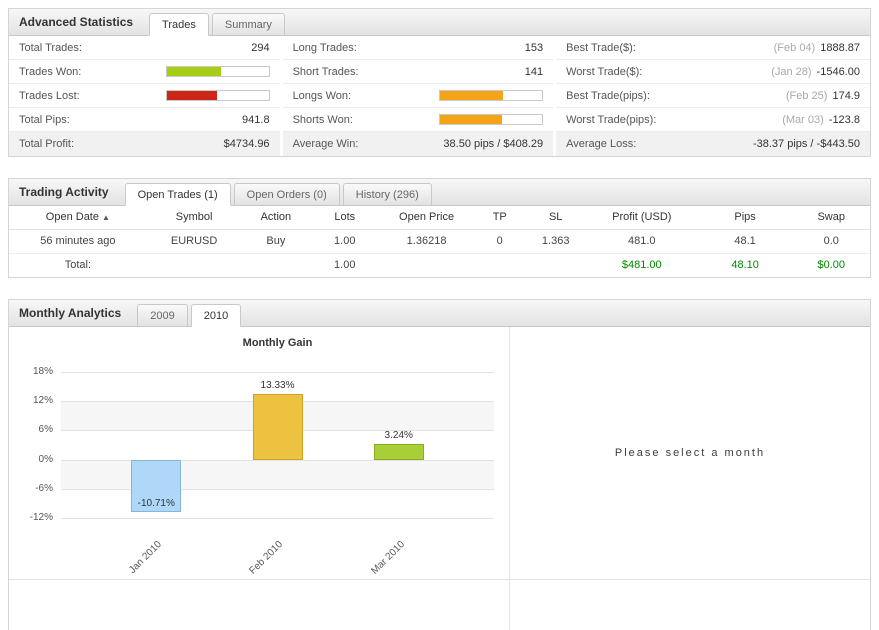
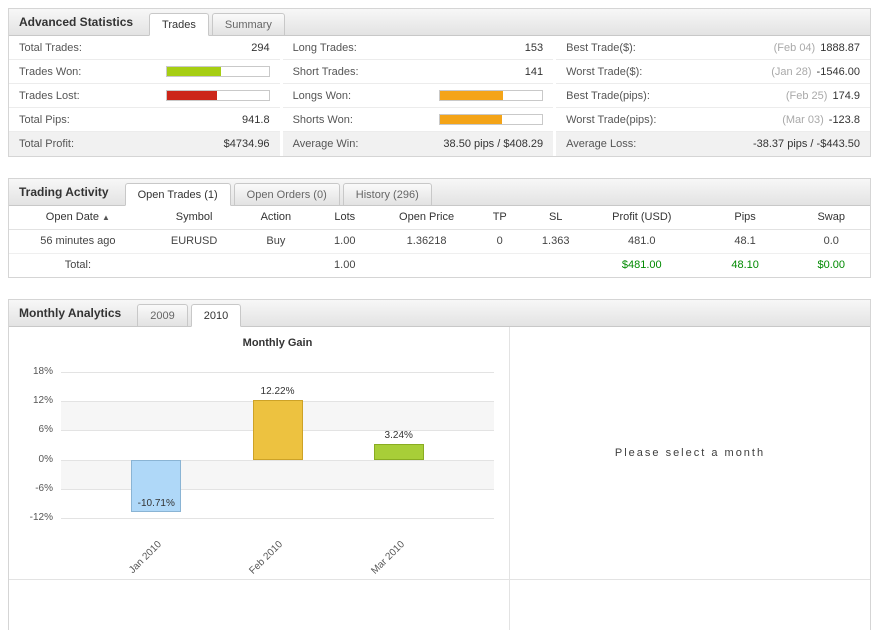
Feb 2010: 13.33% -> 12.22%
